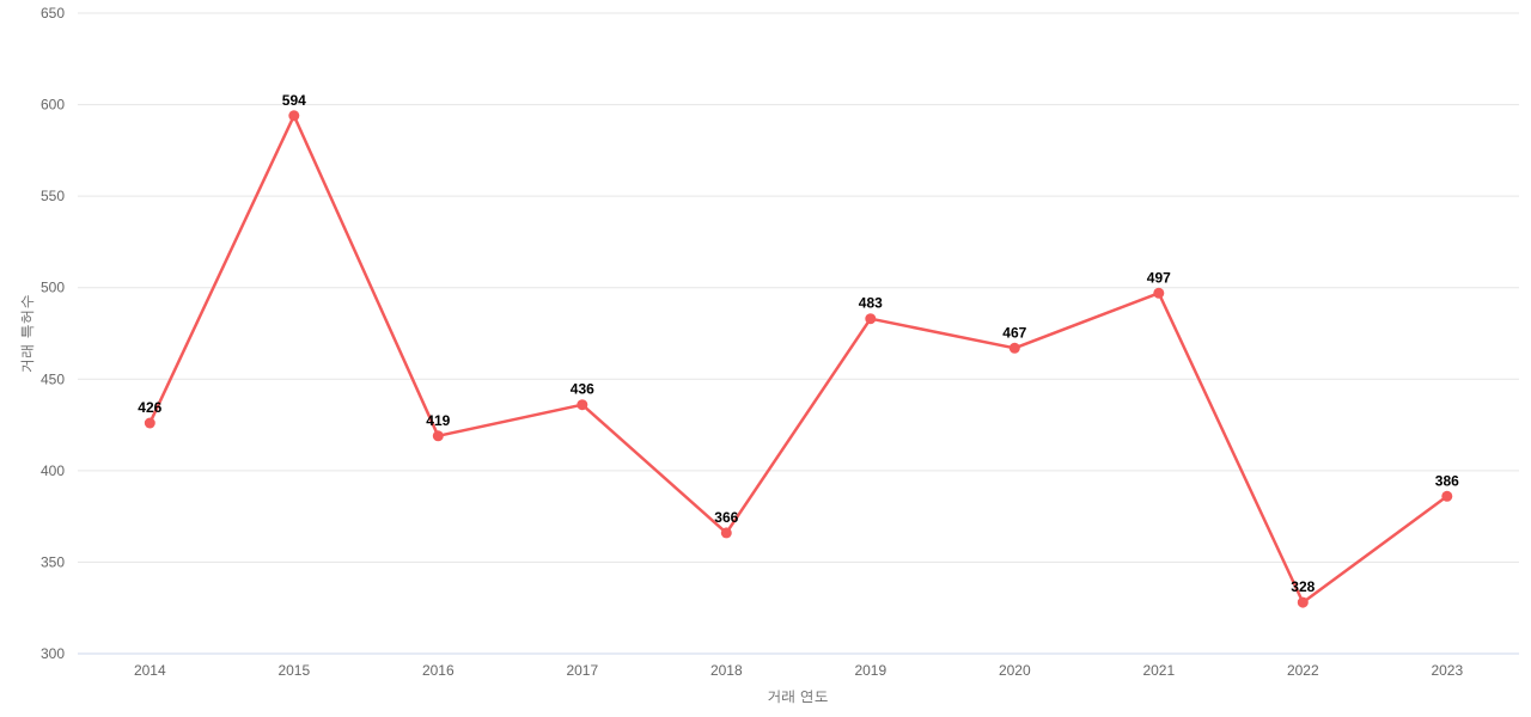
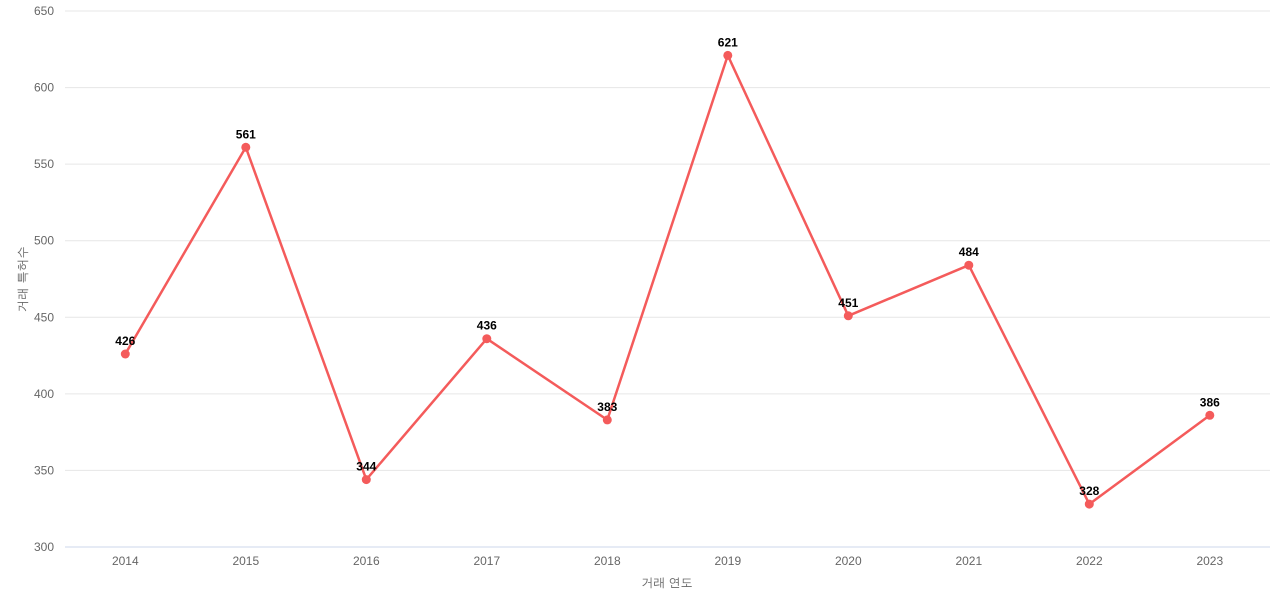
2015: 594 -> 561
2016: 419 -> 344
2018: 366 -> 383
2019: 483 -> 621
2020: 467 -> 451
2021: 497 -> 484
